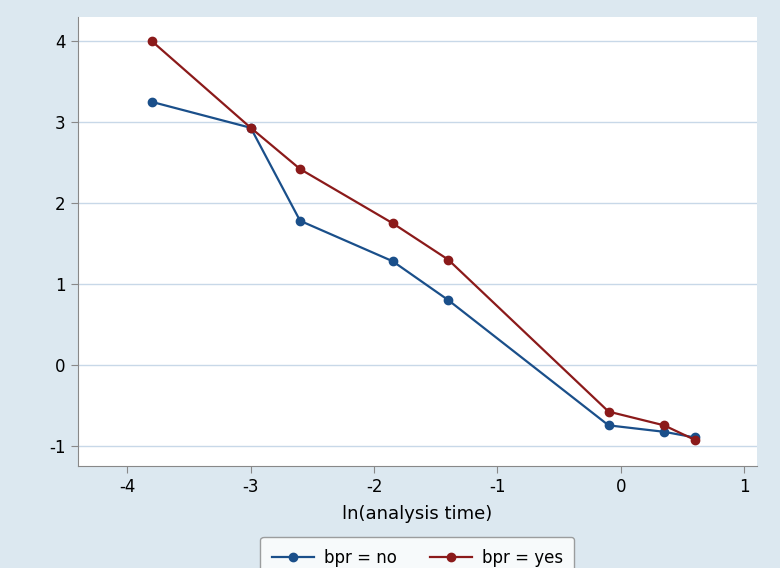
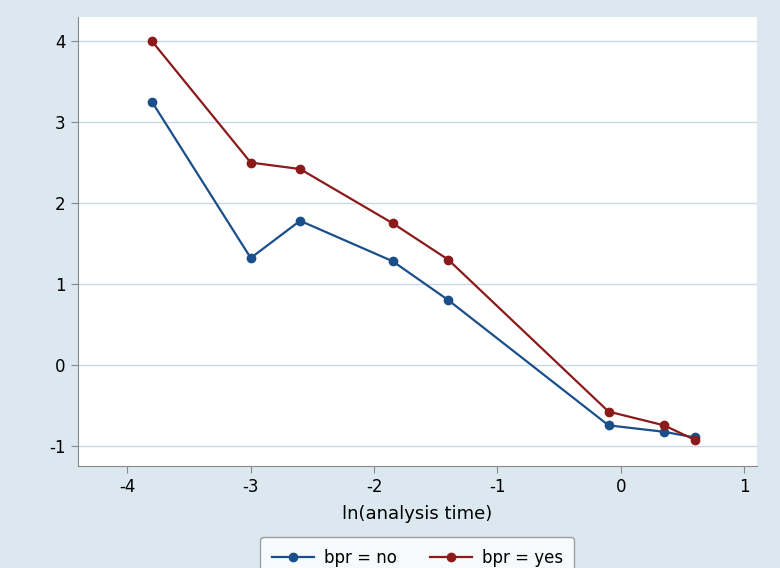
bpr = no/-3: 2.93 -> 1.32
bpr = yes/-3: 2.93 -> 2.50
